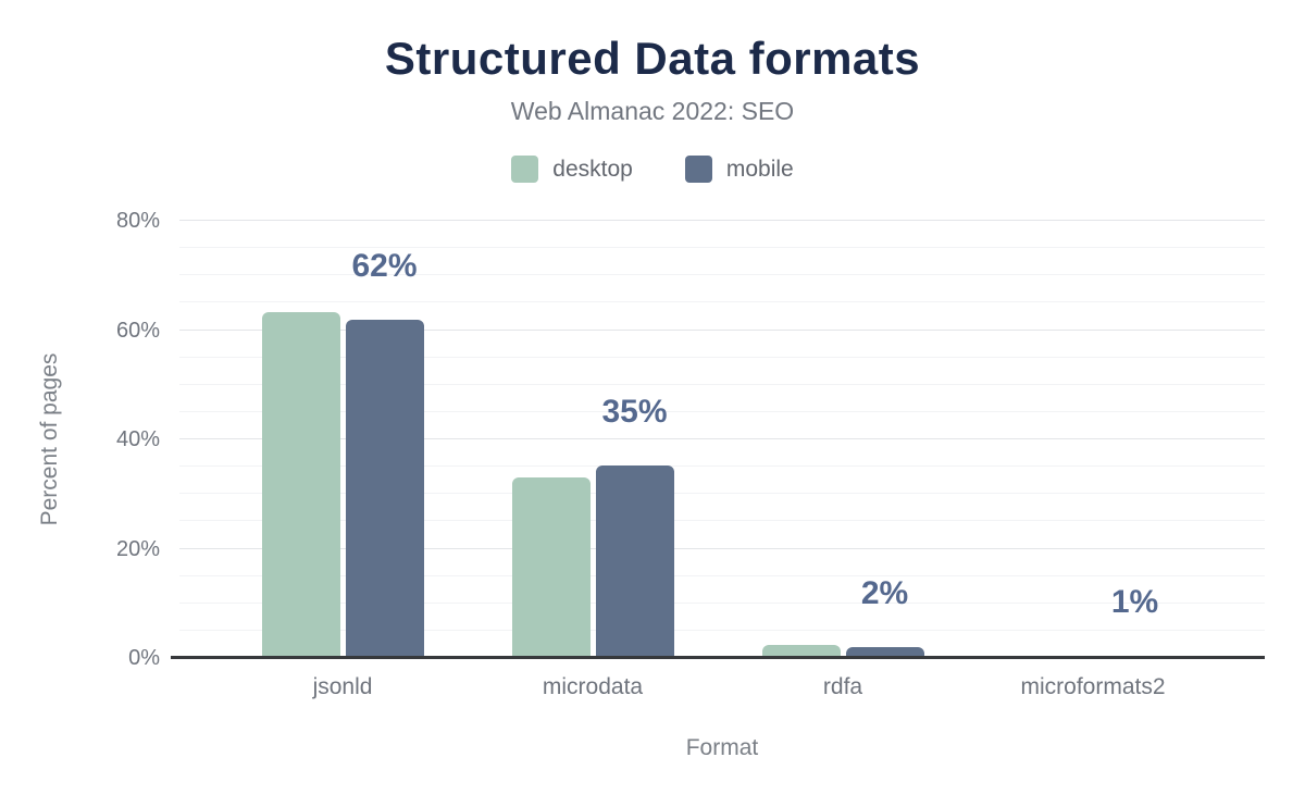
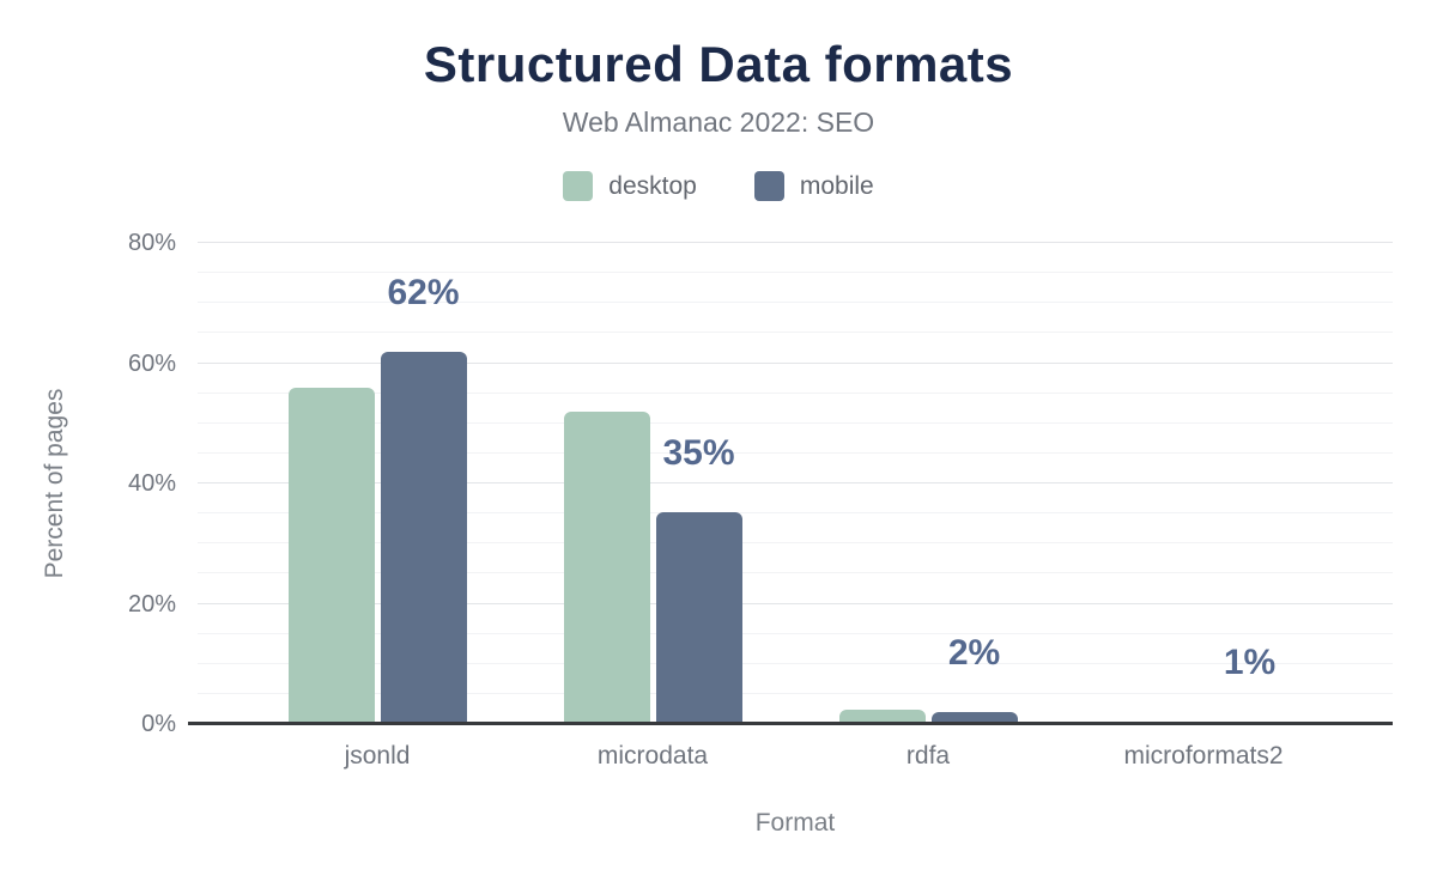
desktop/jsonld: 63% -> 56%
desktop/microdata: 33% -> 52%
